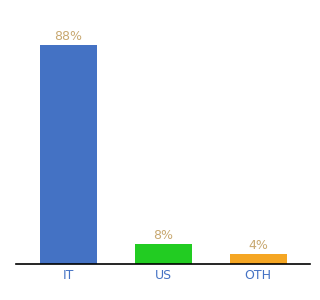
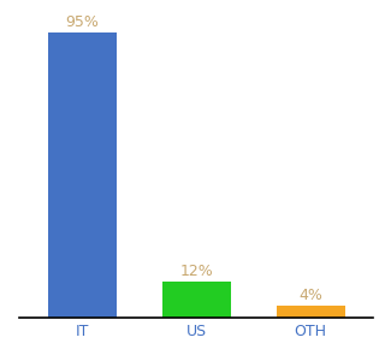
IT: 88% -> 95%
US: 8% -> 12%
